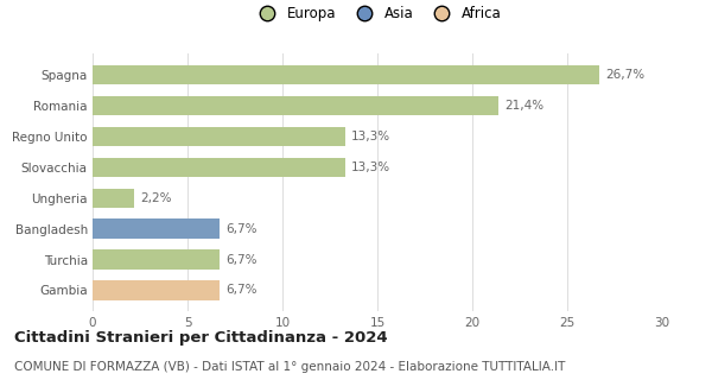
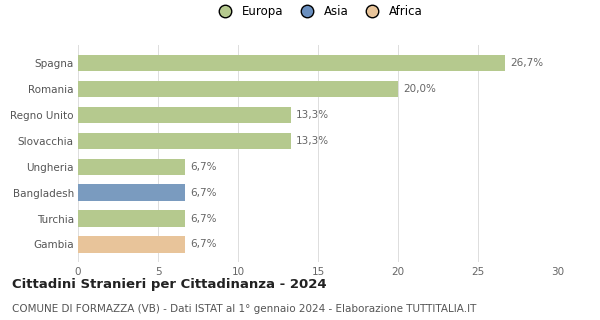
Romania: 21,4% -> 20,0%
Ungheria: 2,2% -> 6,7%
